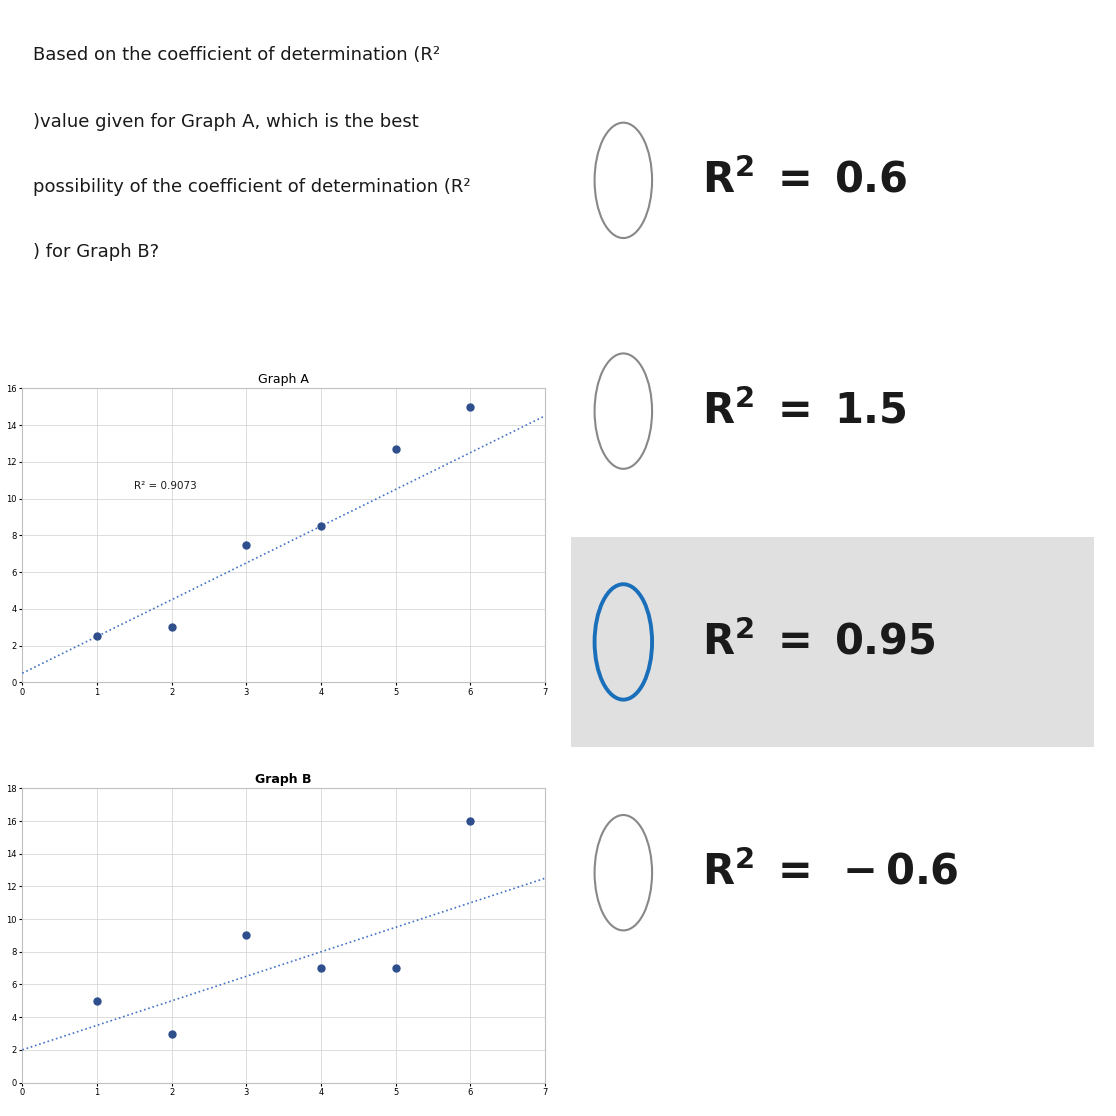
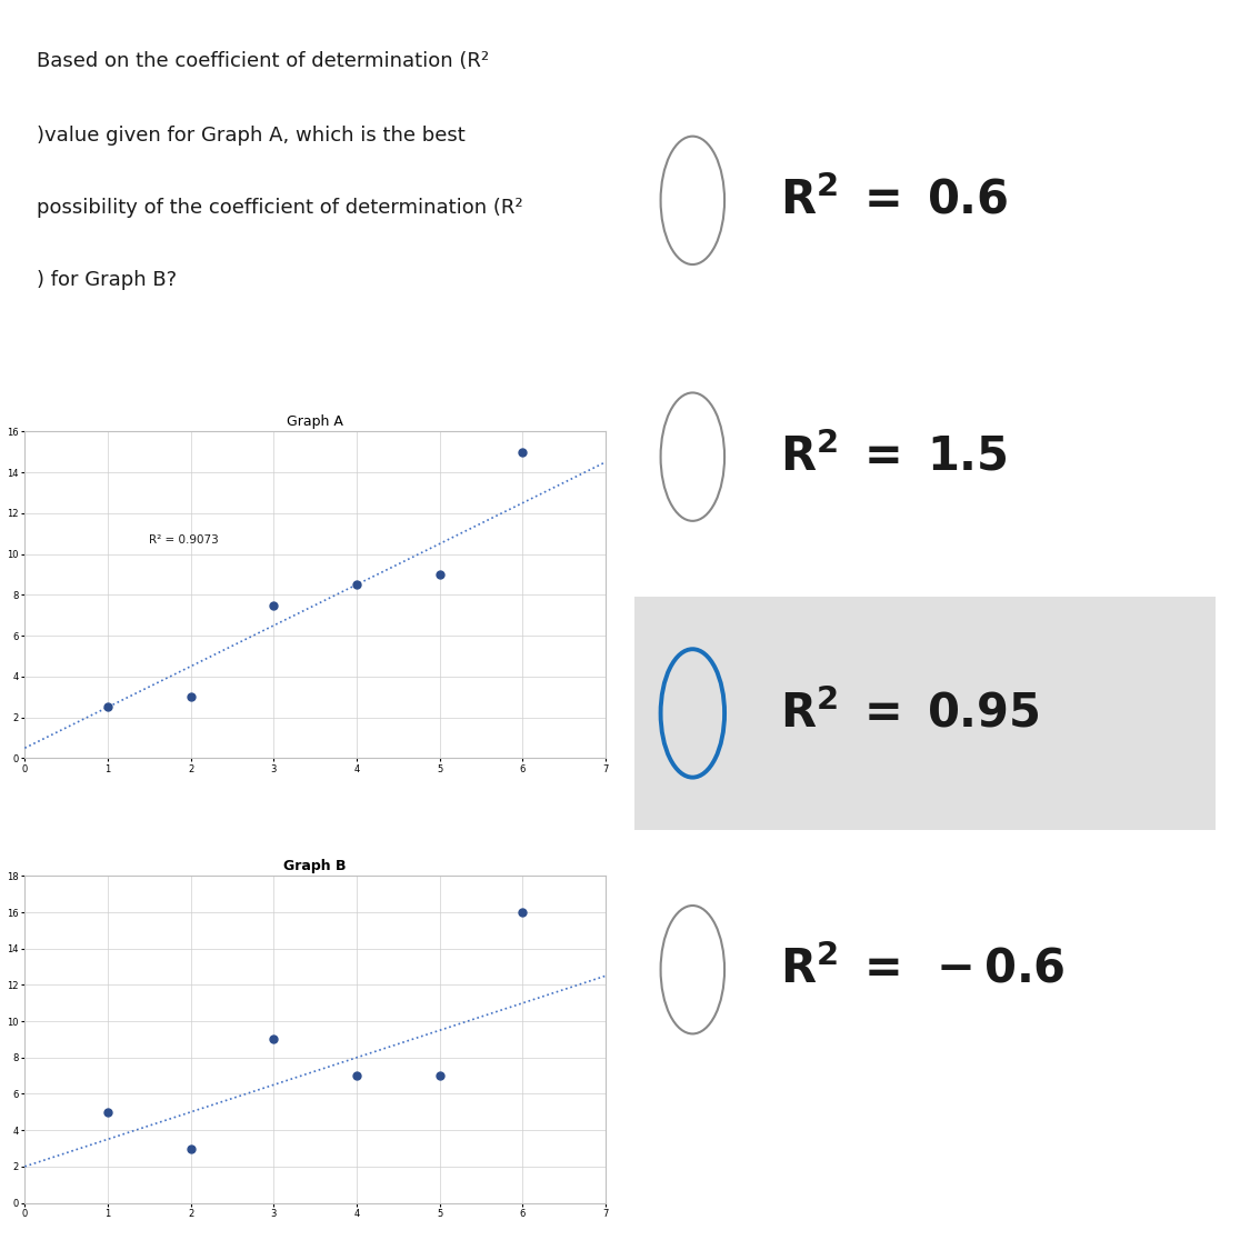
Graph A/5: 12.7 -> 9.0
